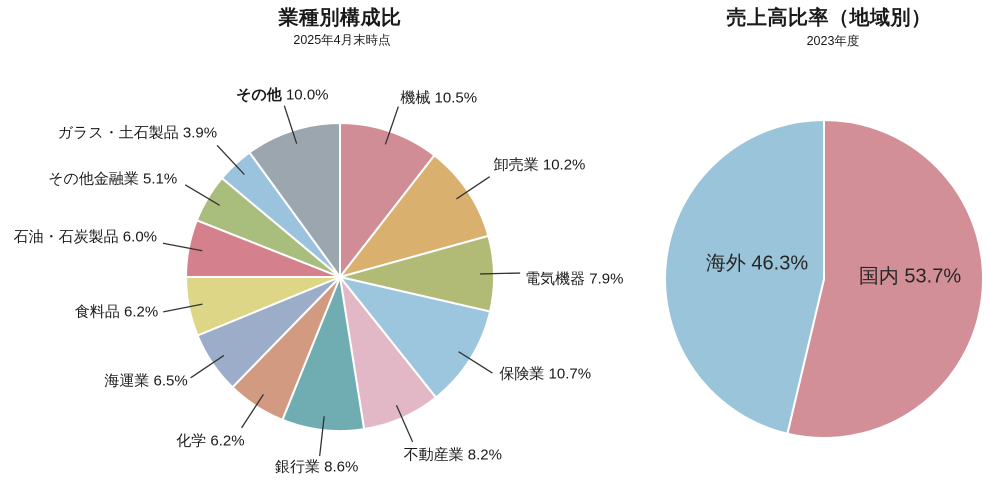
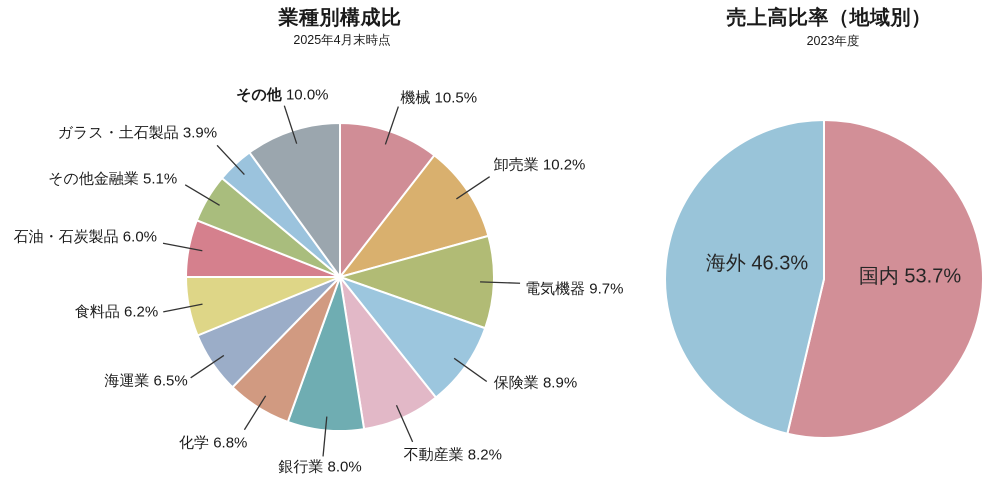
業種別構成比/電気機器: 7.9% -> 9.7%
業種別構成比/保険業: 10.7% -> 8.9%
業種別構成比/銀行業: 8.6% -> 8.0%
業種別構成比/化学: 6.2% -> 6.8%
